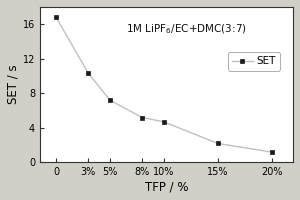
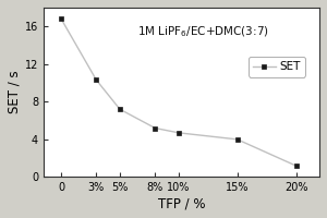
15%: 2.2 -> 4.0
